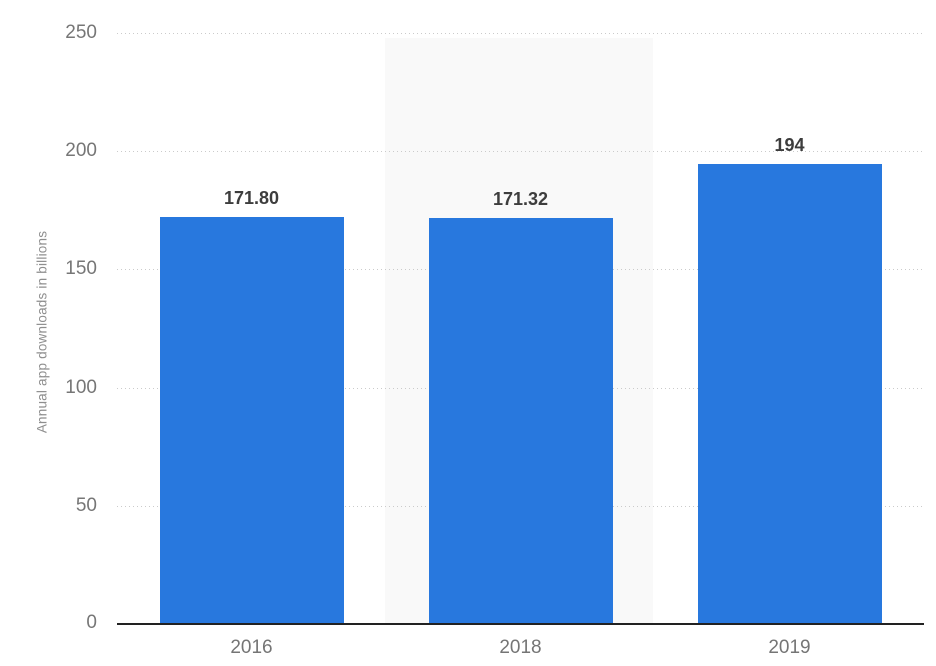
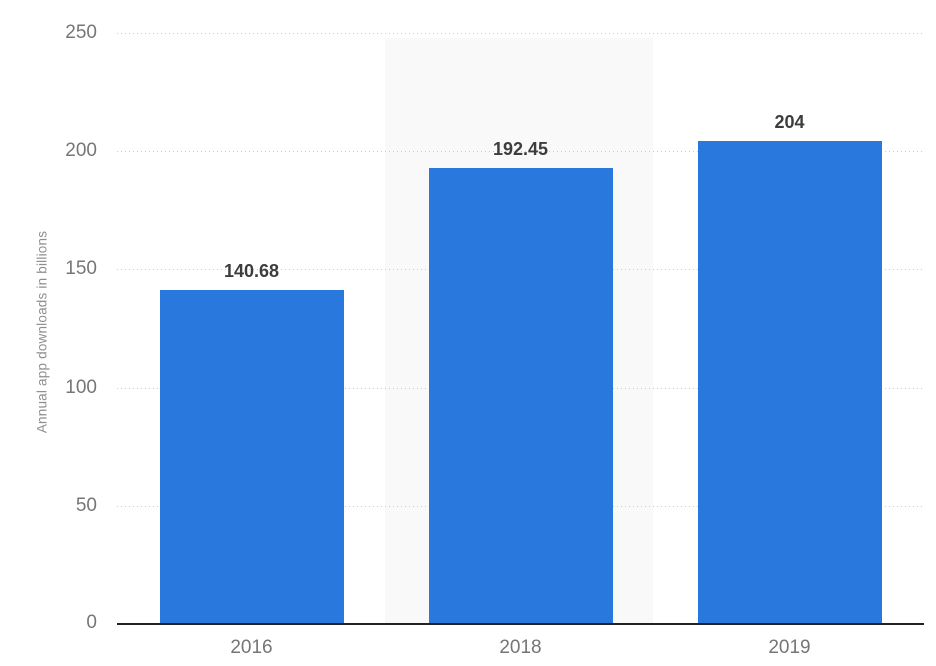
2016: 171.80 -> 140.68
2018: 171.32 -> 192.45
2019: 194 -> 204
